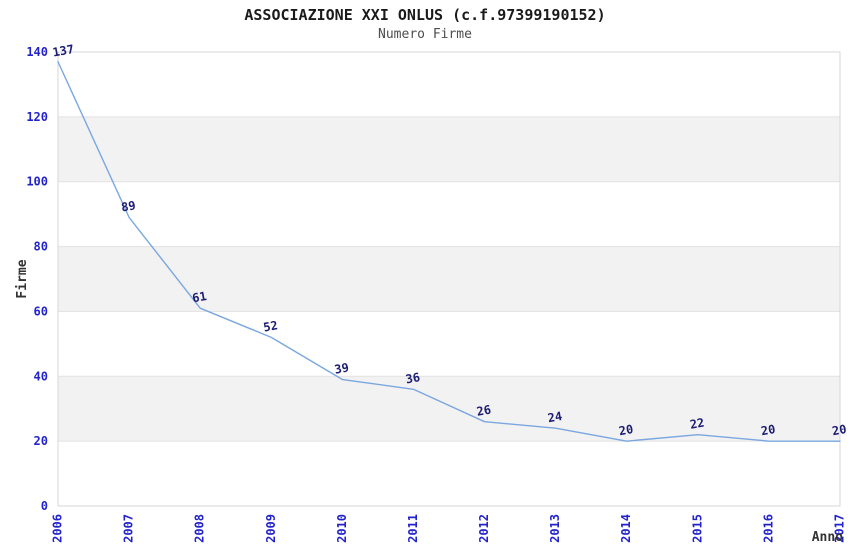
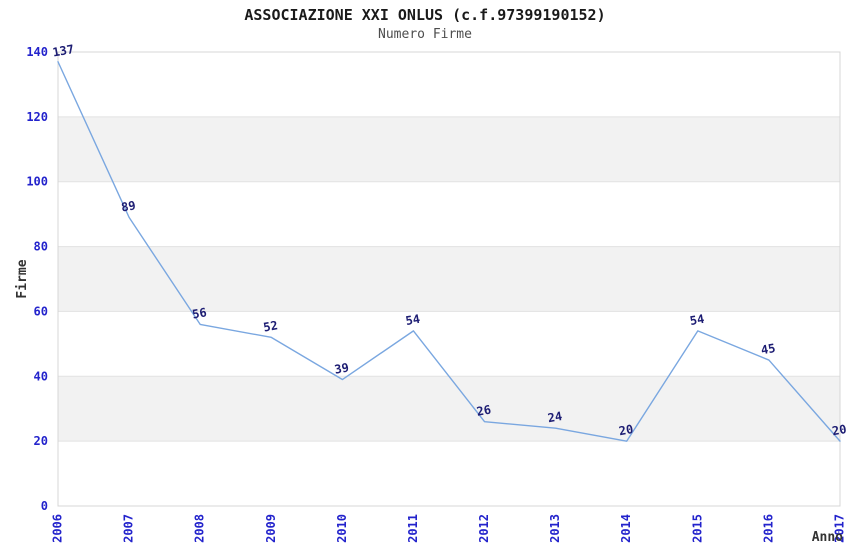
2008: 61 -> 56
2011: 36 -> 54
2015: 22 -> 54
2016: 20 -> 45
